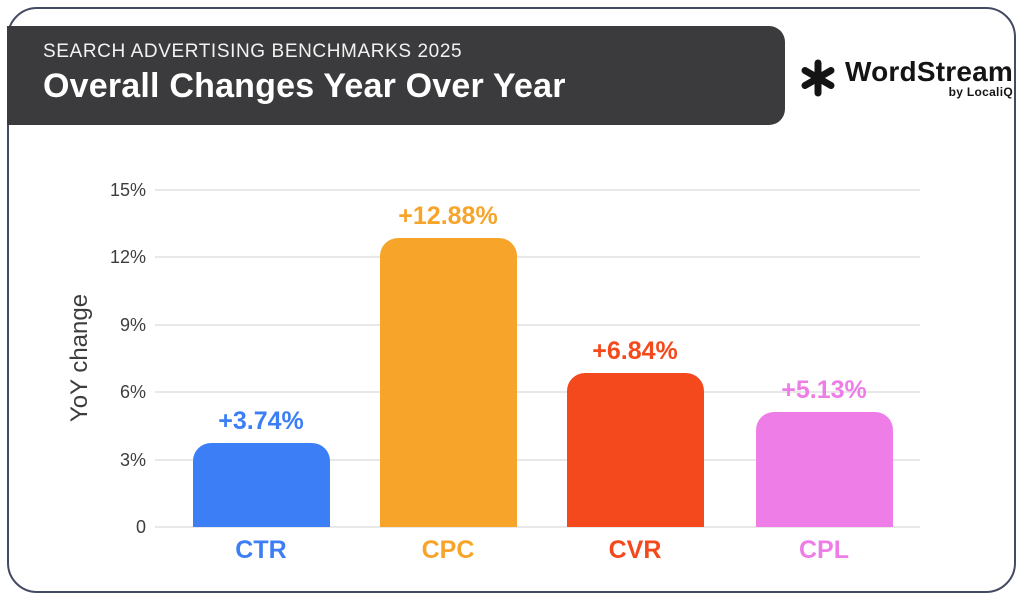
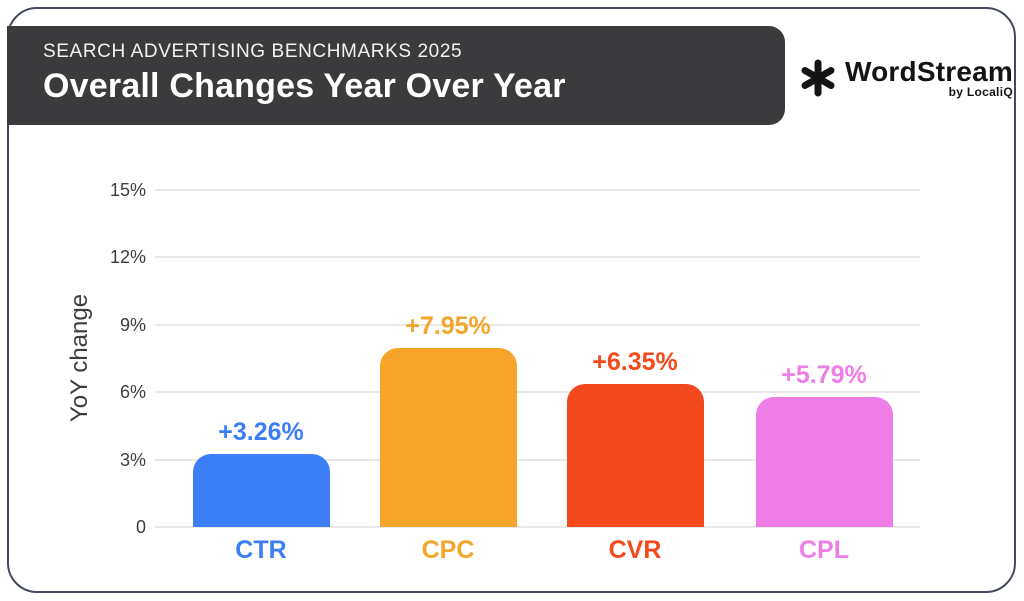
CTR: +3.74% -> +3.26%
CPC: +12.88% -> +7.95%
CVR: +6.84% -> +6.35%
CPL: +5.13% -> +5.79%
